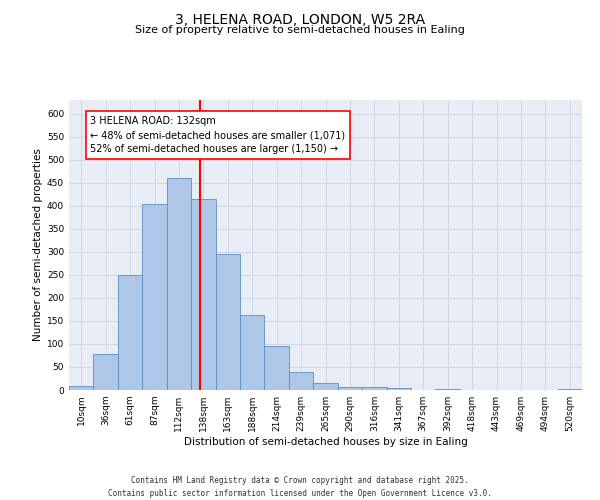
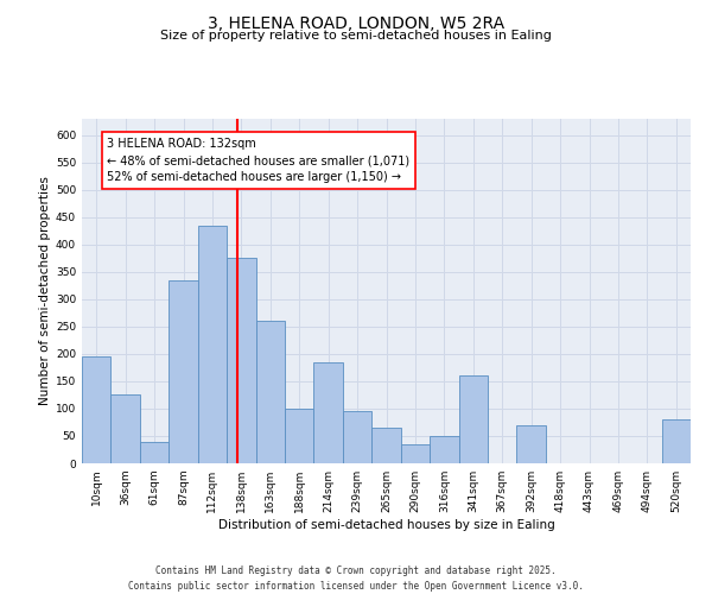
10sqm: 8 -> 195
36sqm: 78 -> 125
61sqm: 250 -> 40
87sqm: 404 -> 335
112sqm: 460 -> 435
138sqm: 415 -> 375
163sqm: 295 -> 260
188sqm: 162 -> 100
214sqm: 95 -> 185
239sqm: 40 -> 95
265sqm: 16 -> 65
290sqm: 6 -> 35
316sqm: 6 -> 50
341sqm: 5 -> 160
392sqm: 2 -> 70
520sqm: 2 -> 80
